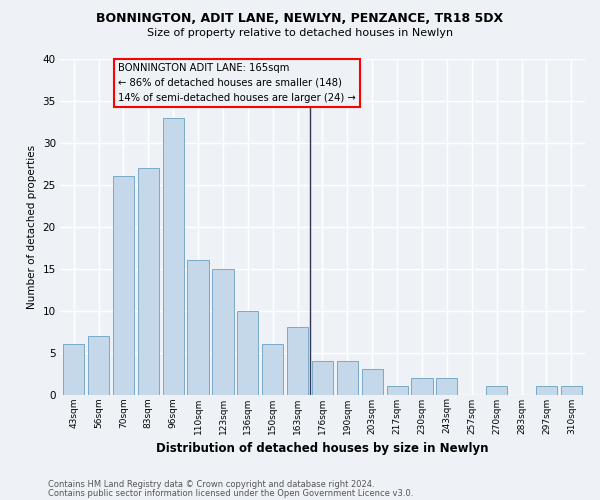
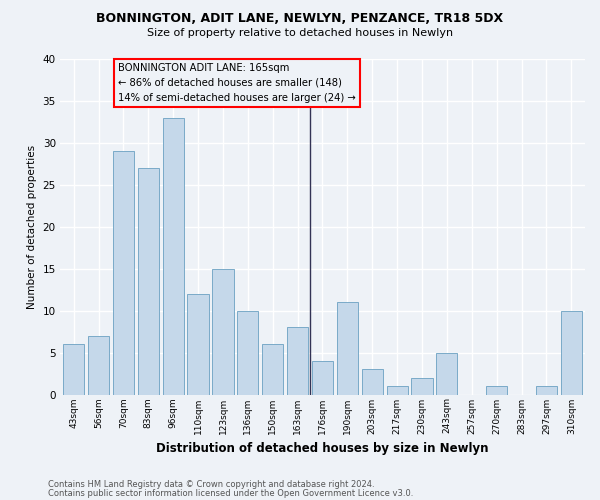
70sqm: 26 -> 29
110sqm: 16 -> 12
190sqm: 4 -> 11
243sqm: 2 -> 5
310sqm: 1 -> 10
